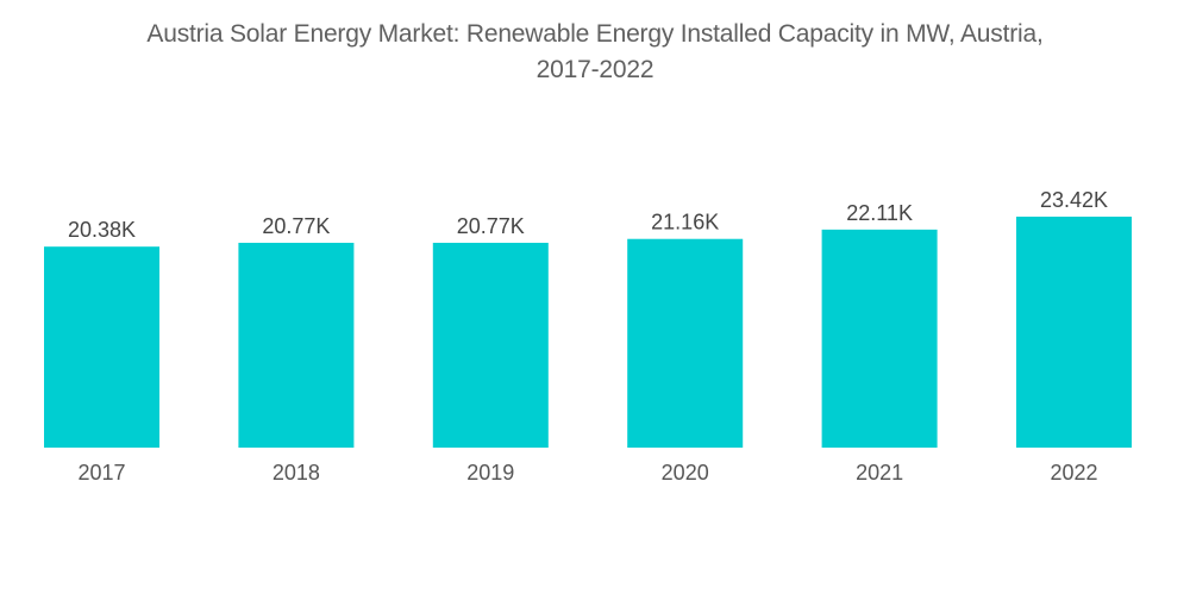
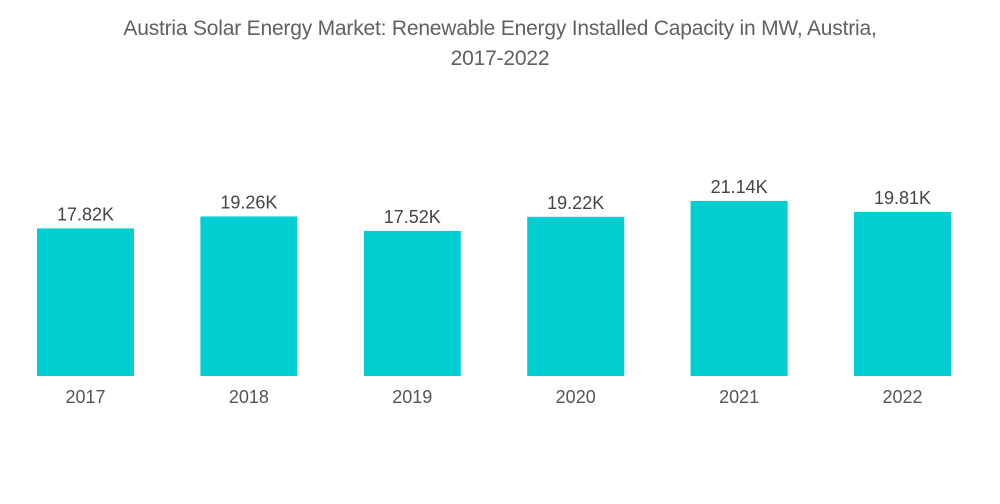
2017: 20.38K -> 17.82K
2018: 20.77K -> 19.26K
2019: 20.77K -> 17.52K
2020: 21.16K -> 19.22K
2021: 22.11K -> 21.14K
2022: 23.42K -> 19.81K
